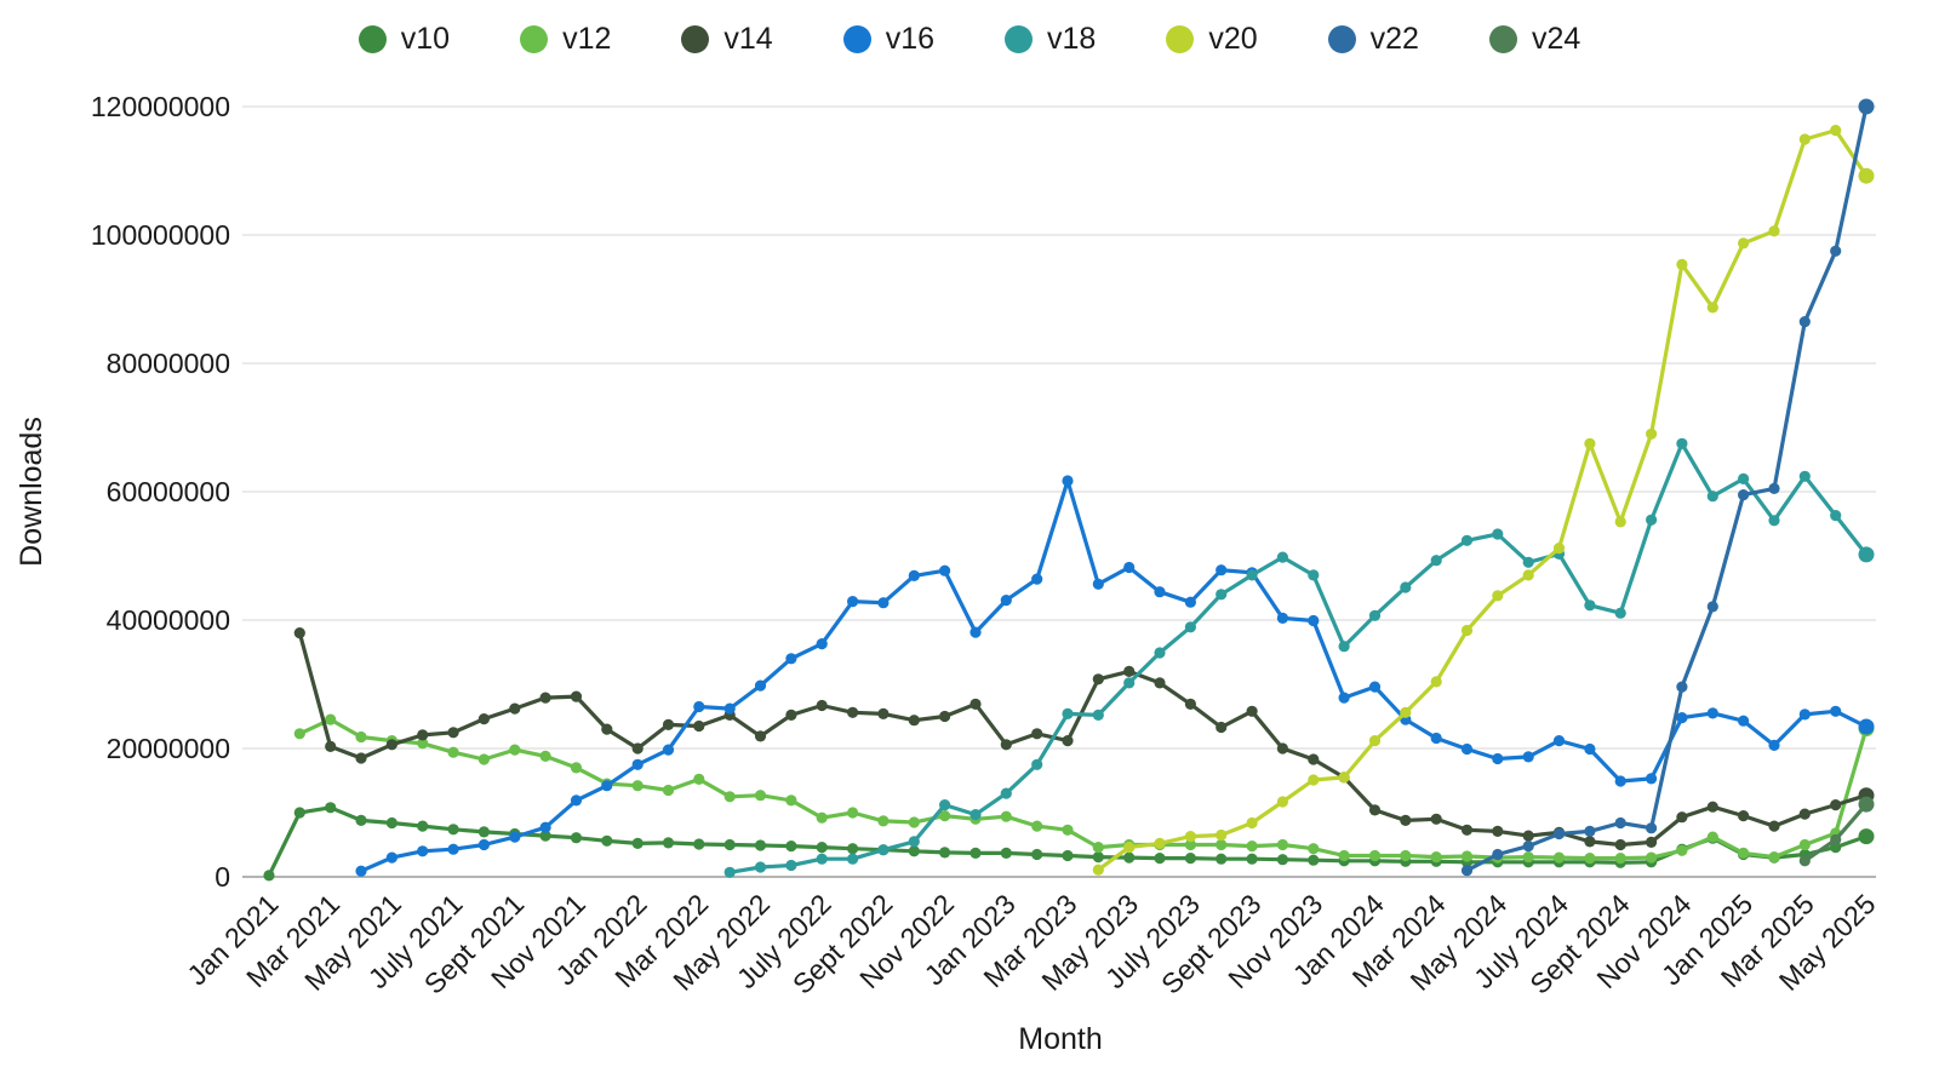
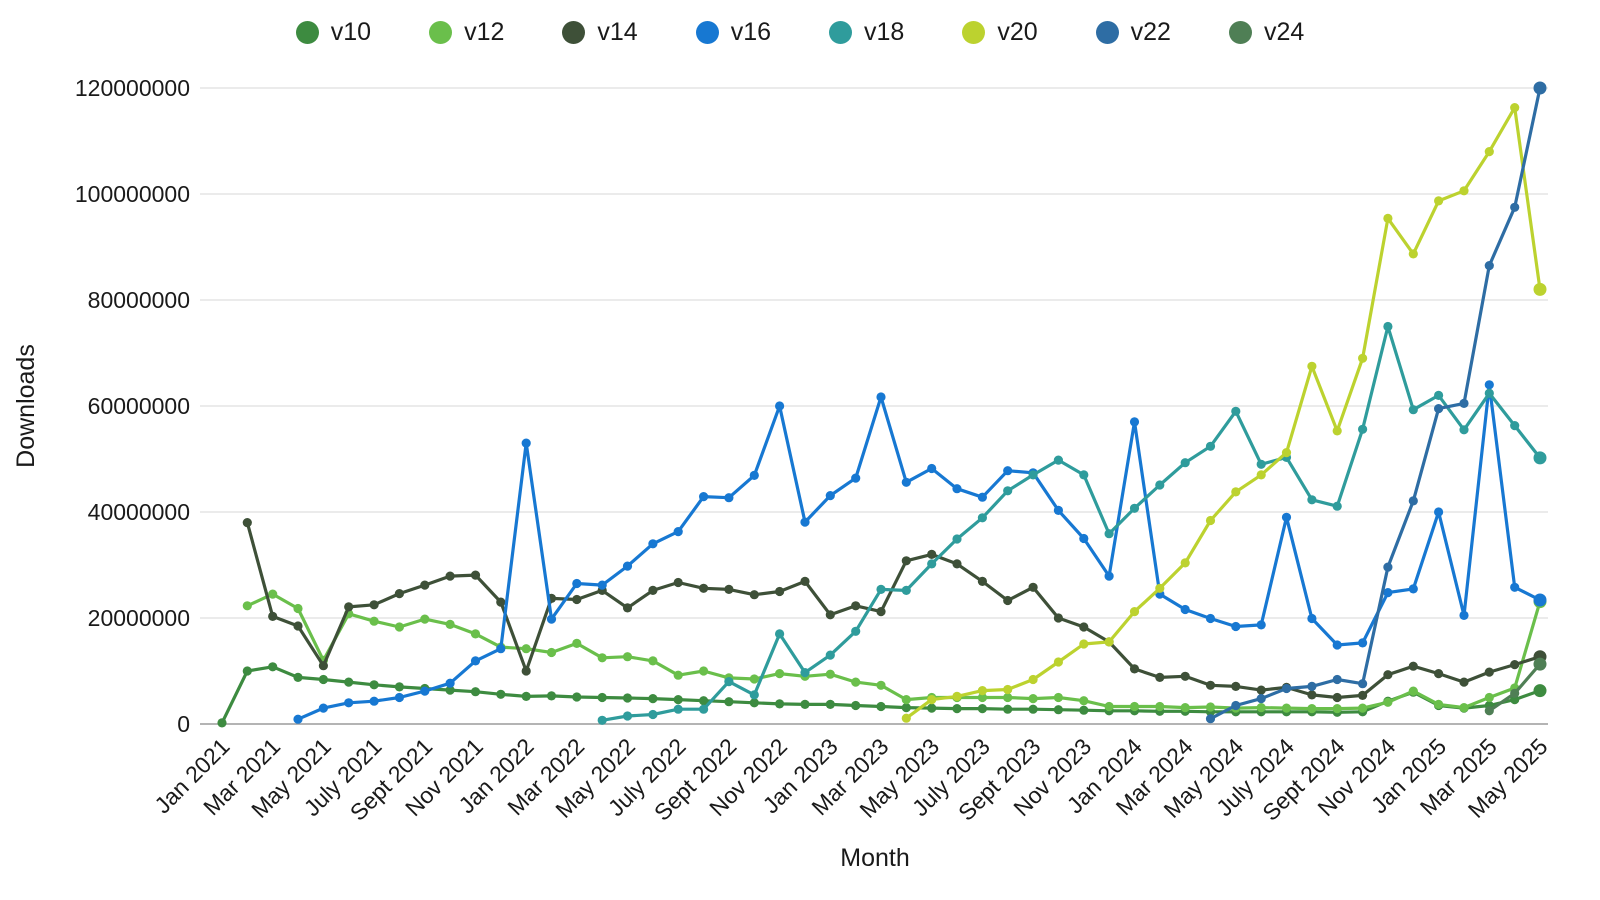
v12/May 2021: 21000000 -> 12000000
v14/May 2021: 21000000 -> 11000000
v14/Jan 2022: 20000000 -> 10000000
v16/Jan 2022: 18000000 -> 53000000
v18/Sept 2022: 4000000 -> 8000000
v16/Nov 2022: 48000000 -> 60000000
v18/Nov 2022: 11000000 -> 17000000
v16/Nov 2023: 40000000 -> 35000000
v16/Jan 2024: 30000000 -> 57000000
v18/May 2024: 53000000 -> 59000000
v16/July 2024: 21000000 -> 39000000
v18/Nov 2024: 68000000 -> 75000000
v16/Jan 2025: 24000000 -> 40000000
v16/Mar 2025: 25000000 -> 64000000
v20/Mar 2025: 115000000 -> 108000000
v20/May 2025: 109000000 -> 82000000
